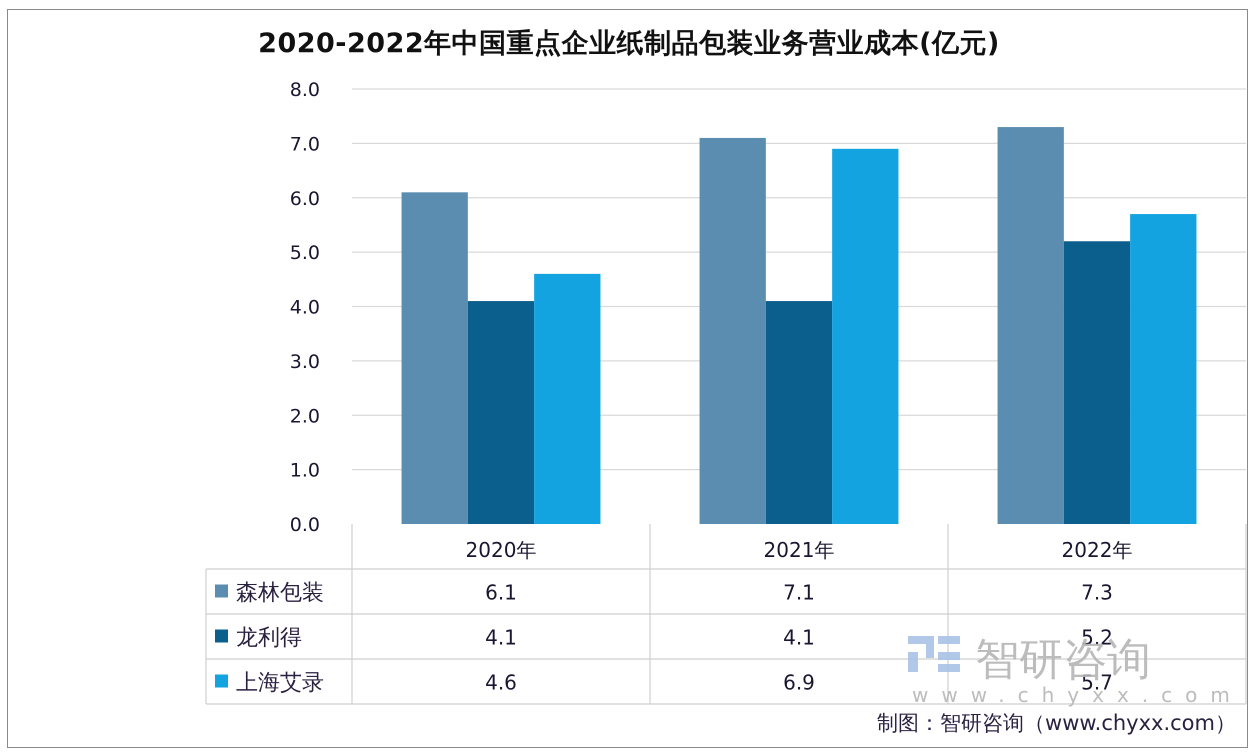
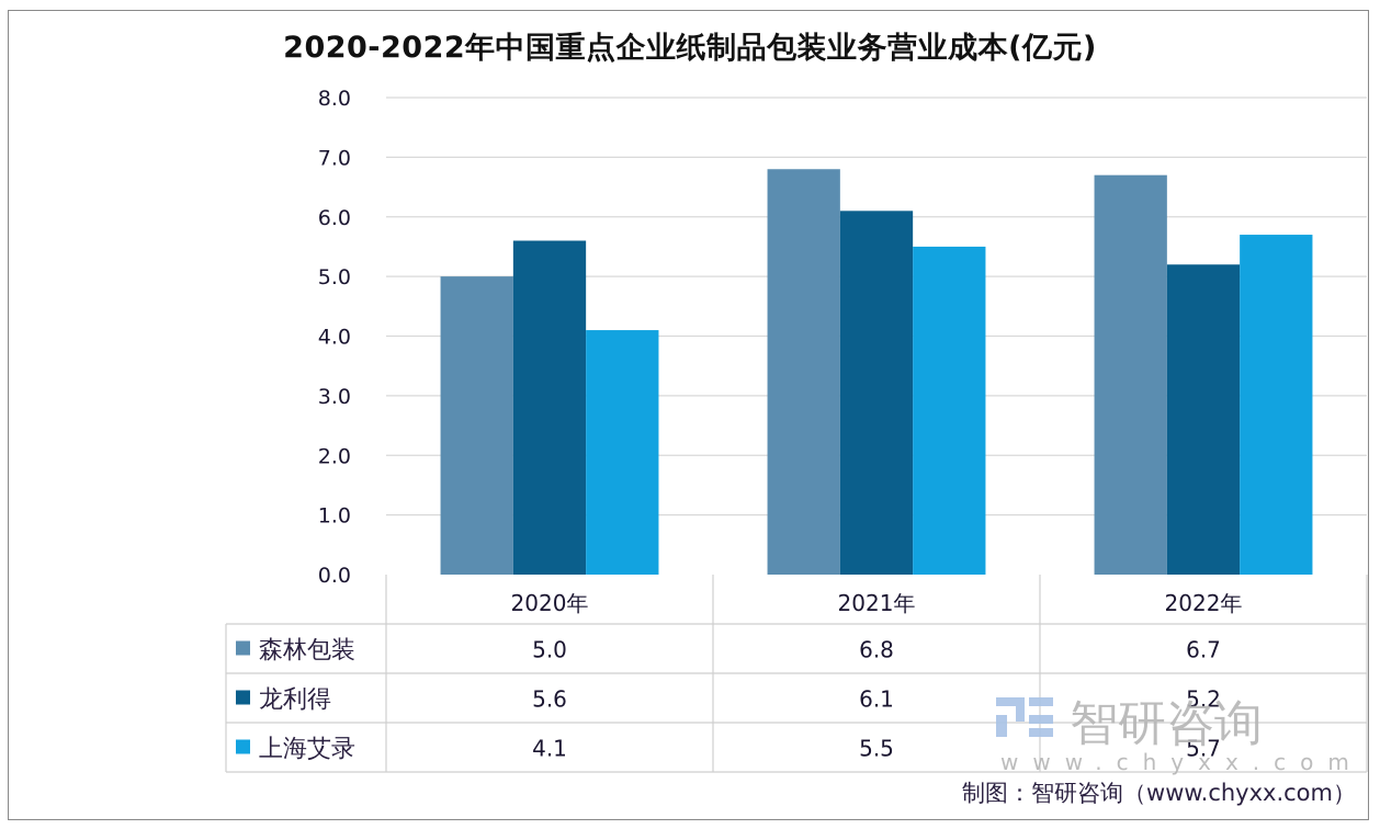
森林包装/2020年: 6.1 -> 5.0
龙利得/2020年: 4.1 -> 5.6
上海艾录/2020年: 4.6 -> 4.1
森林包装/2021年: 7.1 -> 6.8
龙利得/2021年: 4.1 -> 6.1
上海艾录/2021年: 6.9 -> 5.5
森林包装/2022年: 7.3 -> 6.7
